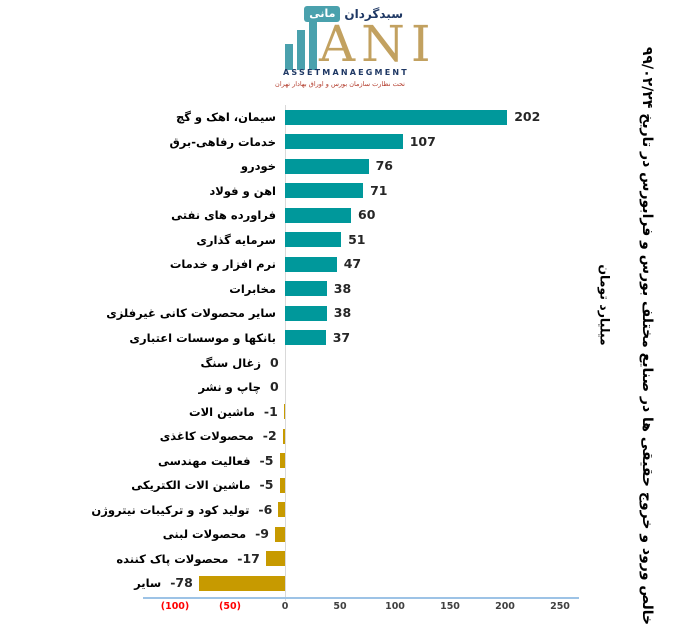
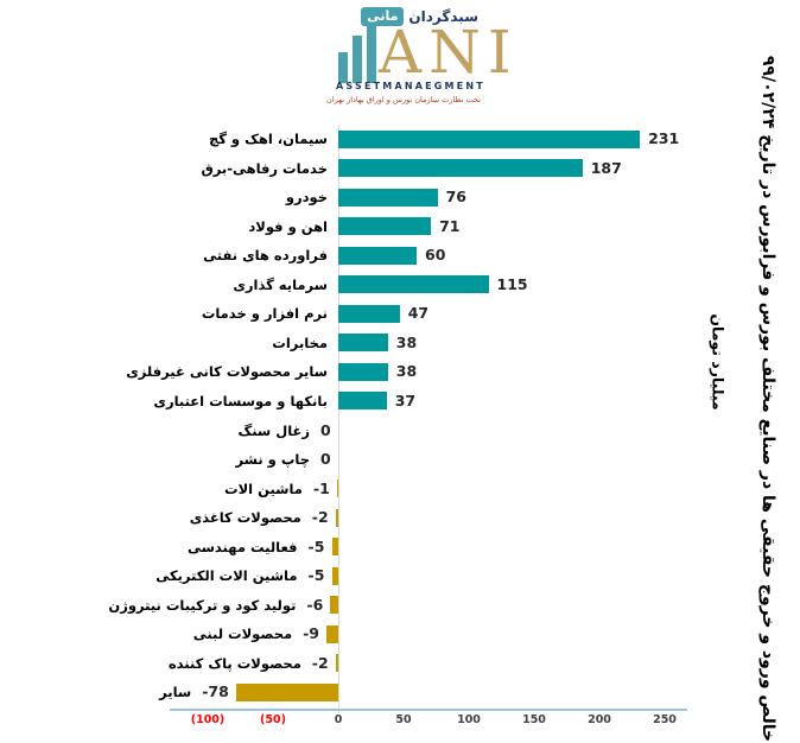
سیمان، اهک و گچ: 202 -> 231
خدمات رفاهی-برق: 107 -> 187
سرمایه گذاری: 51 -> 115
محصولات پاک کننده: -17 -> -2
